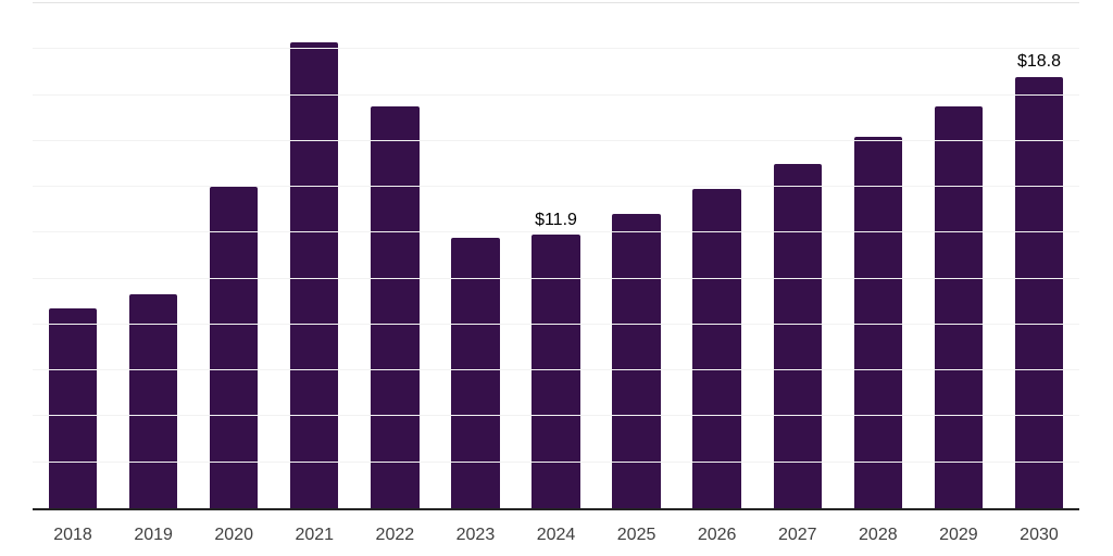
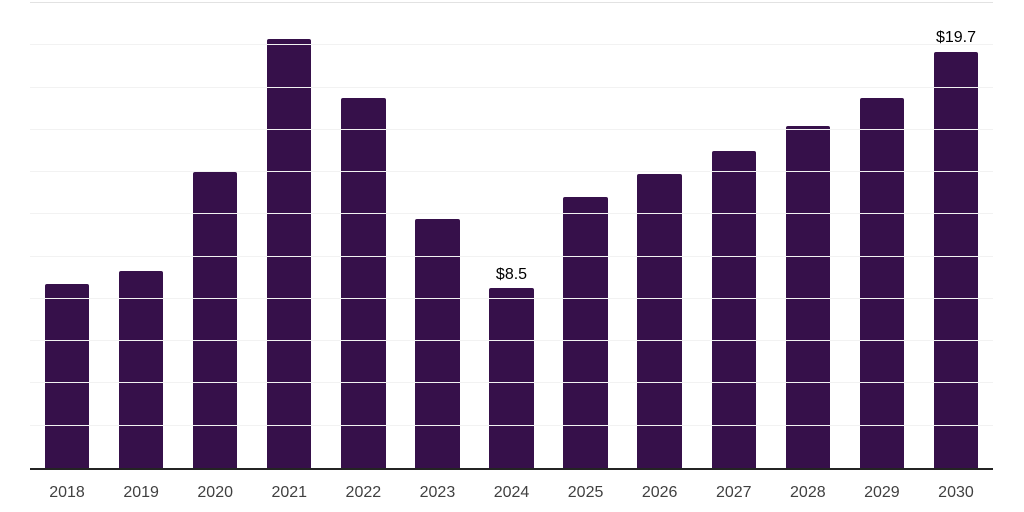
2024: $11.9 -> $8.5
2030: $18.8 -> $19.7
